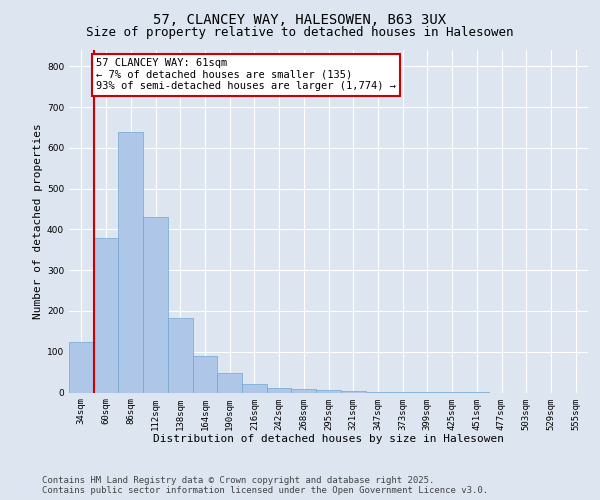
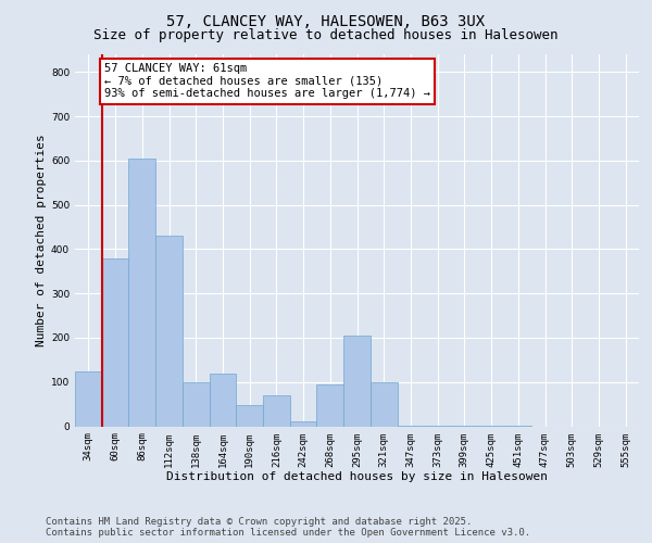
86sqm: 640 -> 605
138sqm: 182 -> 100
164sqm: 90 -> 120
216sqm: 20 -> 70
268sqm: 8 -> 95
295sqm: 5 -> 205
321sqm: 3 -> 100
